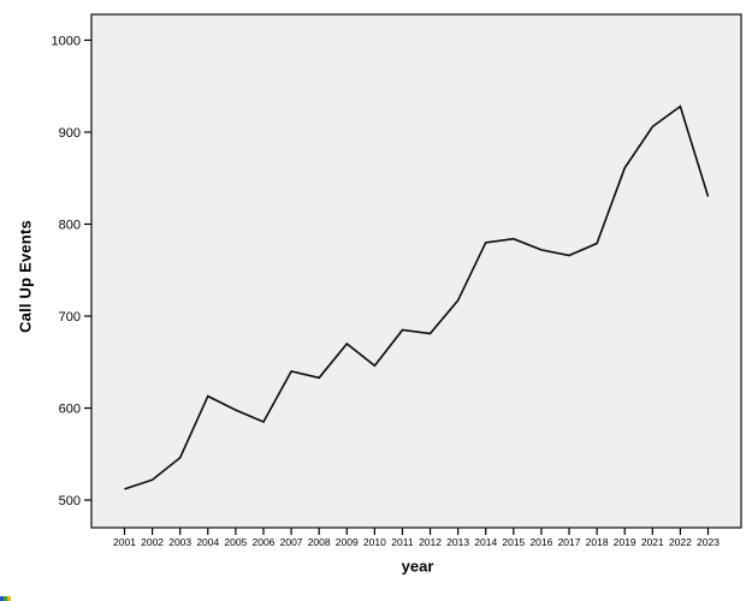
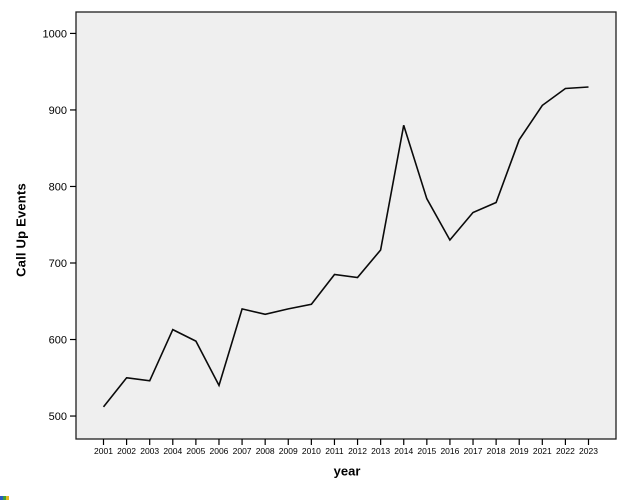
2002: 520 -> 550
2006: 580 -> 540
2009: 670 -> 640
2014: 780 -> 880
2016: 770 -> 730
2023: 830 -> 930
